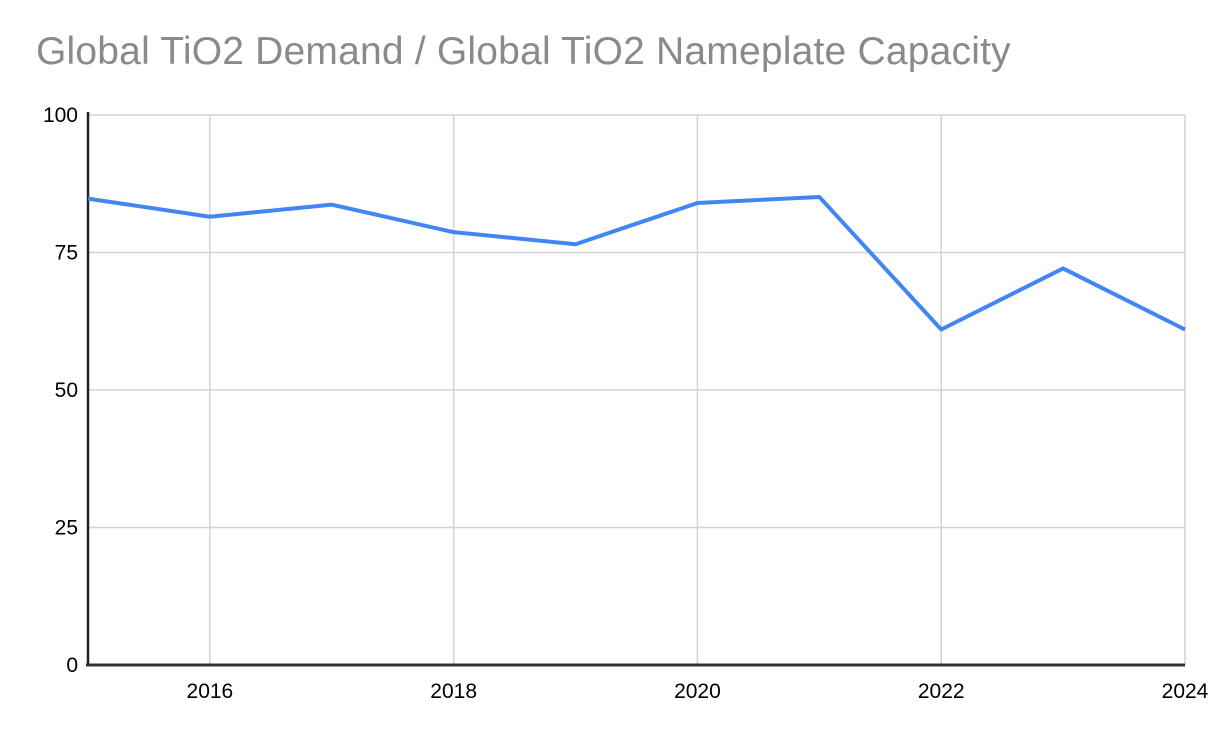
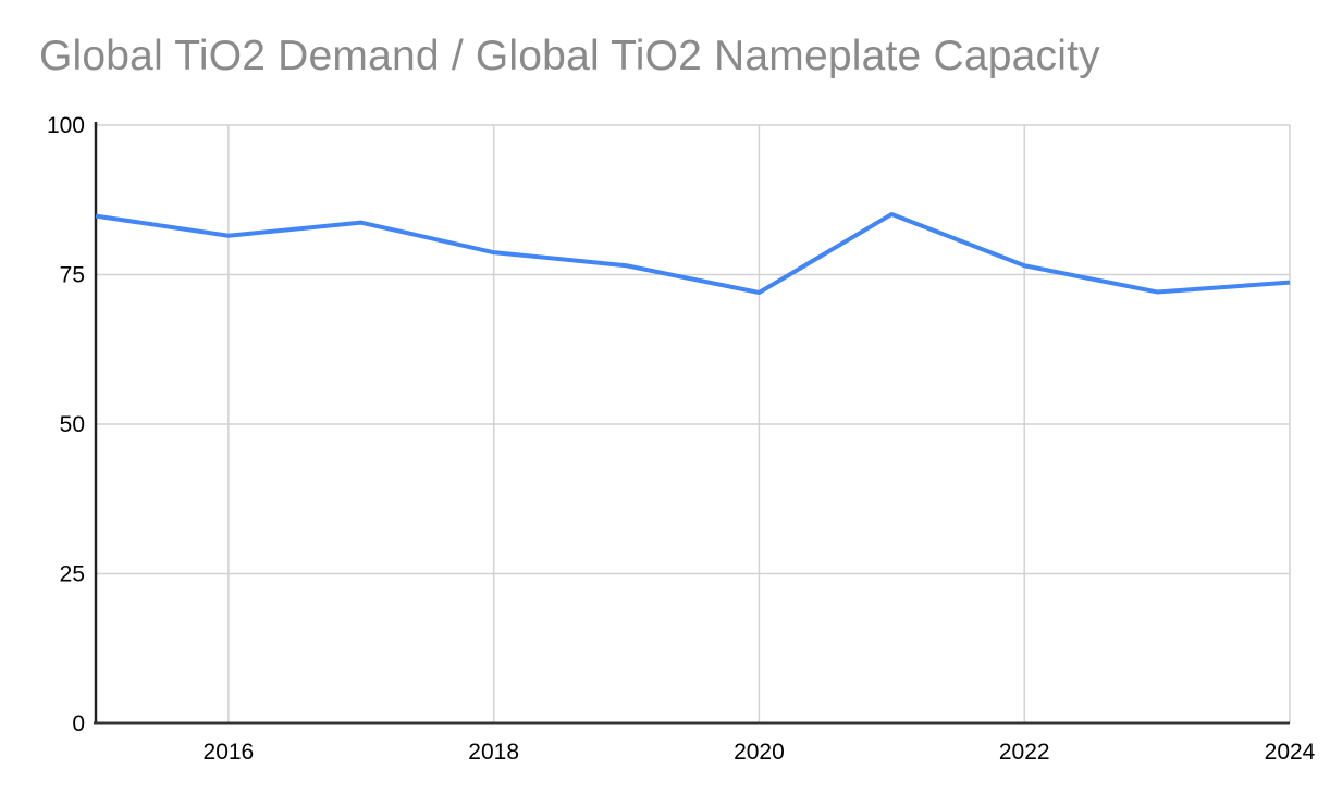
2020: 84 -> 72
2022: 61 -> 76
2024: 61 -> 74
